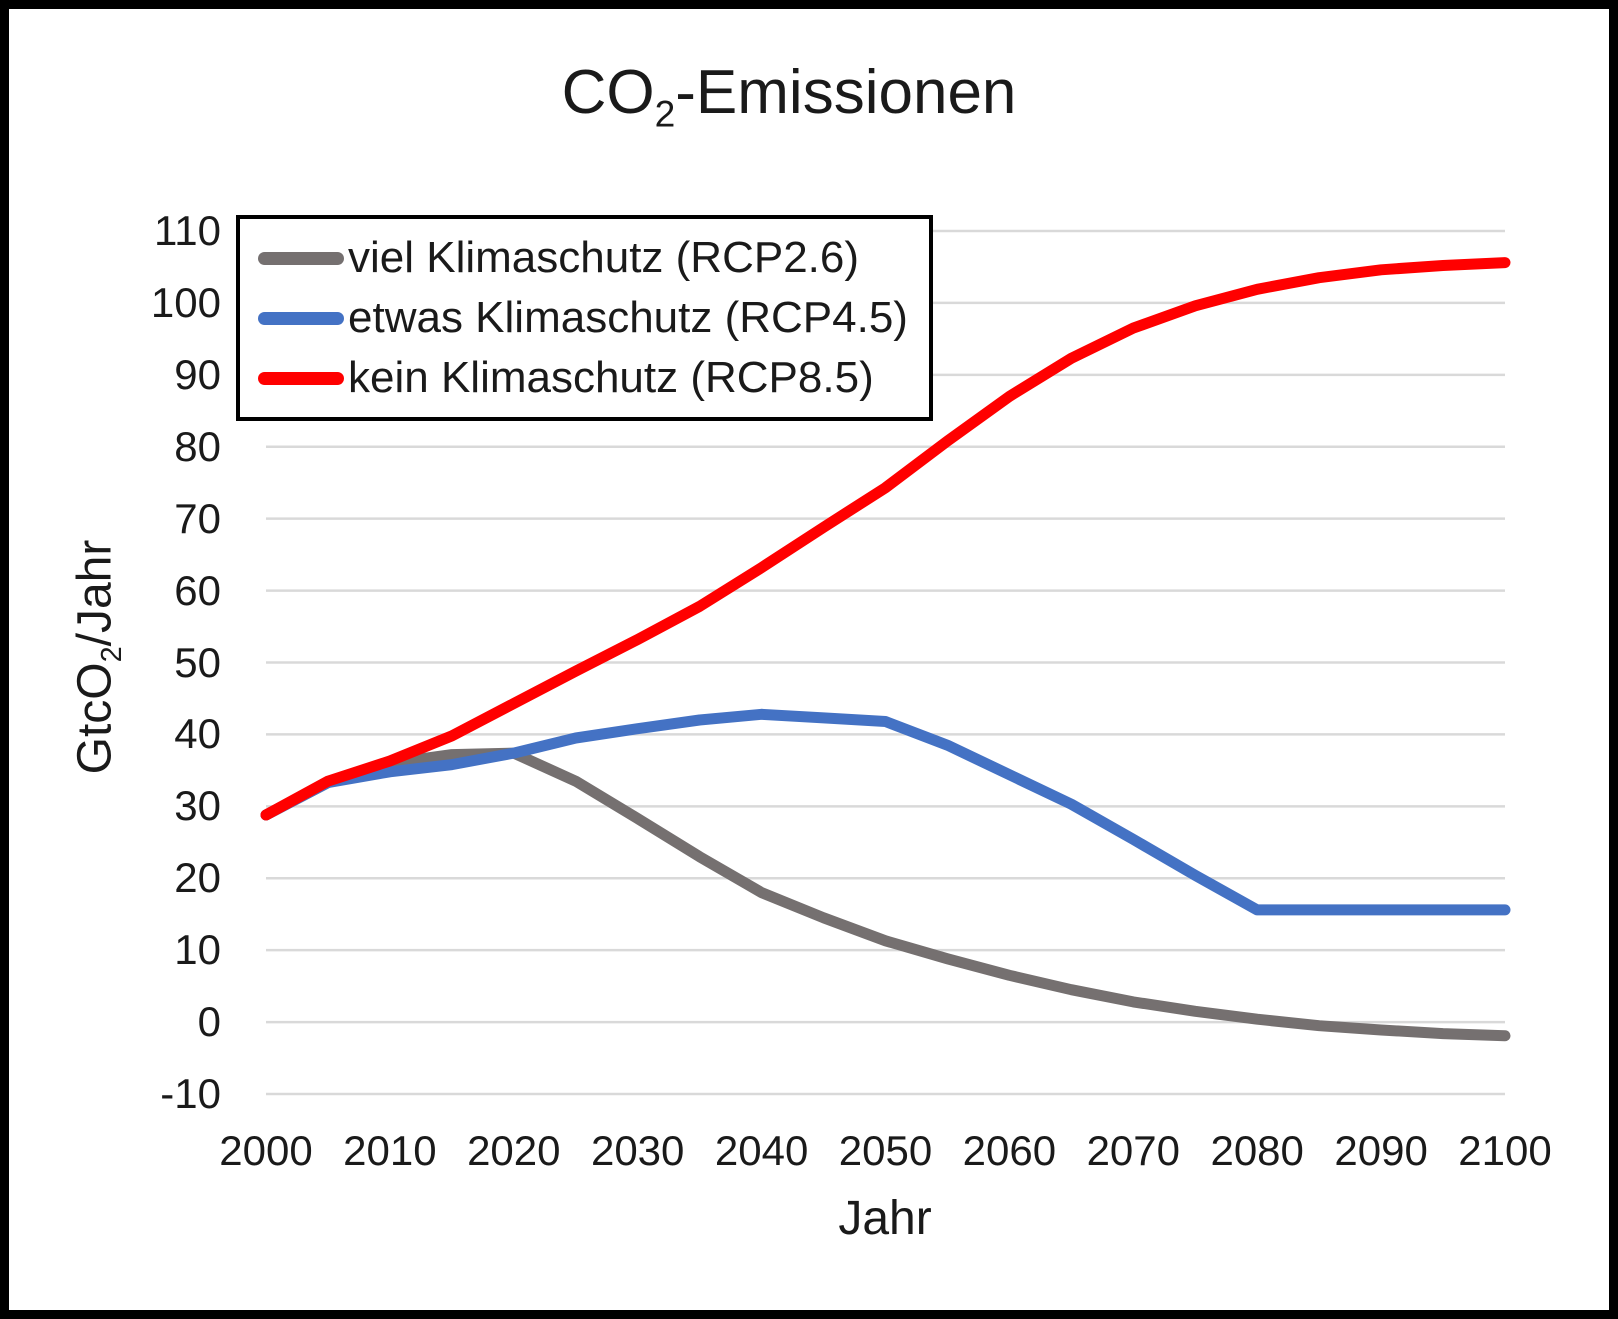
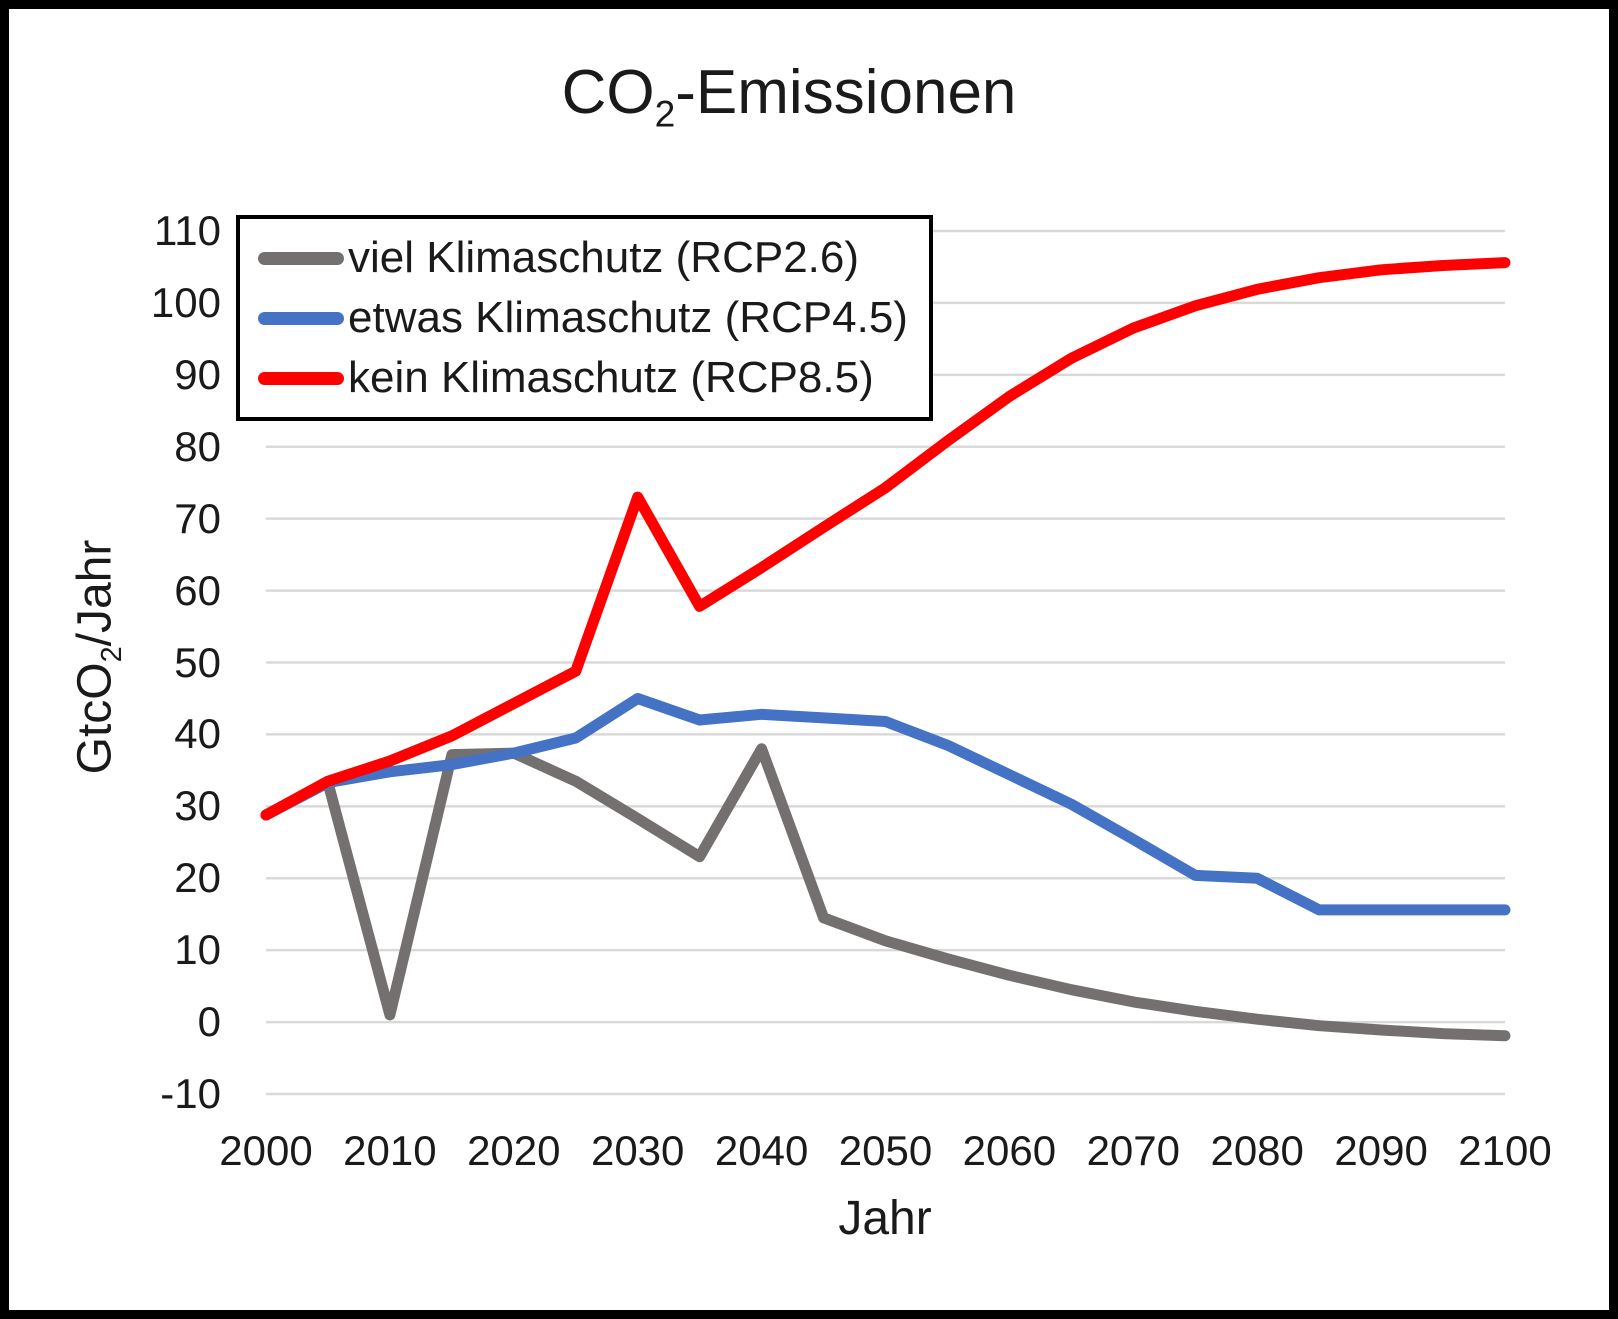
viel Klimaschutz (RCP2.6)/2010: 36 -> 1
etwas Klimaschutz (RCP4.5)/2030: 41 -> 45
kein Klimaschutz (RCP8.5)/2030: 53 -> 73
viel Klimaschutz (RCP2.6)/2040: 18 -> 38
etwas Klimaschutz (RCP4.5)/2080: 16 -> 20
